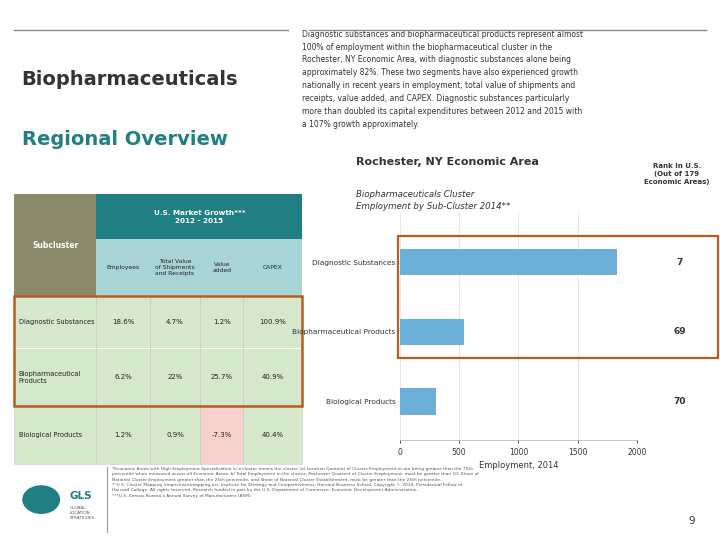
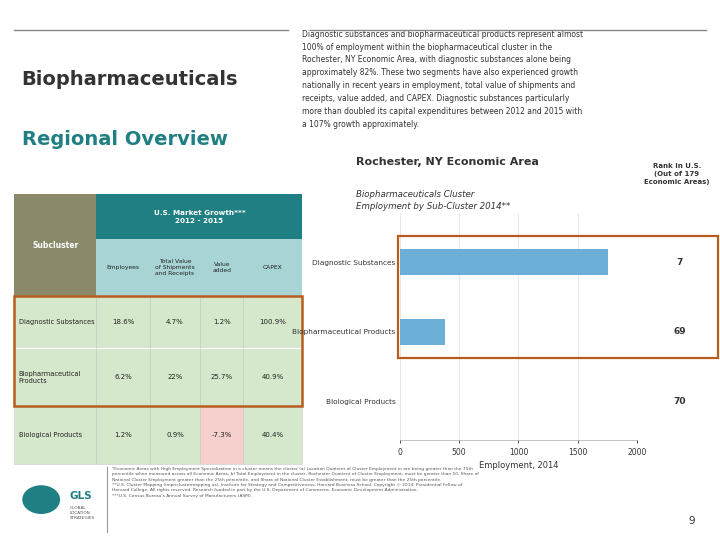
Diagnostic Substances: 1830 -> 1750
Biopharmaceutical Products: 540 -> 380
Biological Products: 310 -> 0
